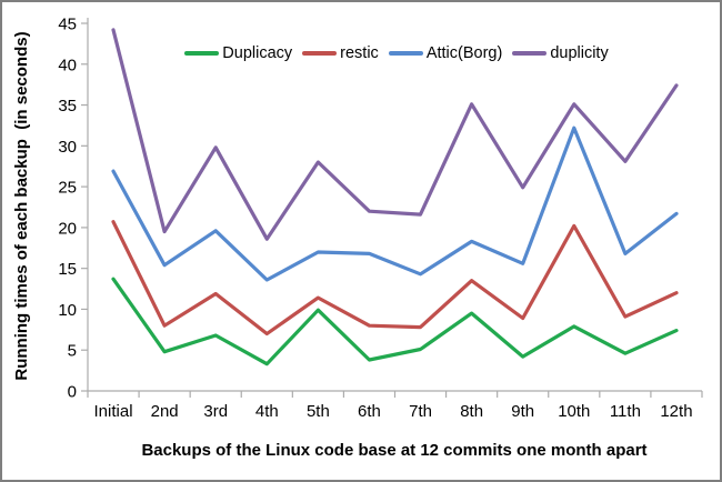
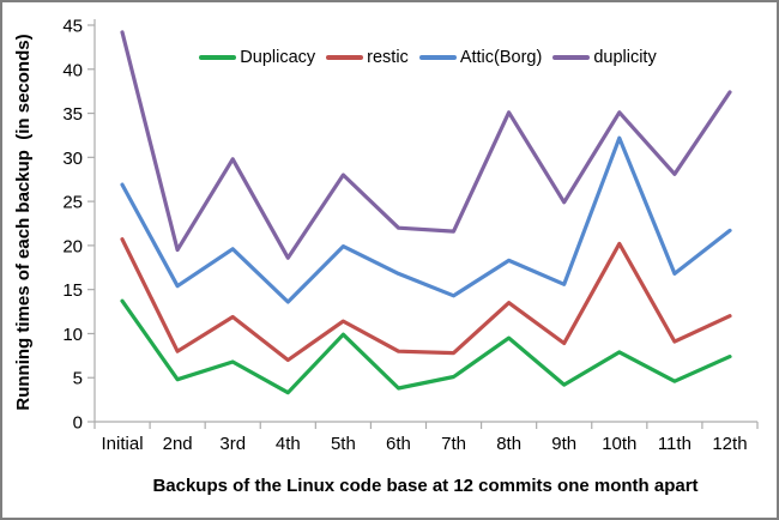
Attic(Borg)/5th: 17 -> 20
